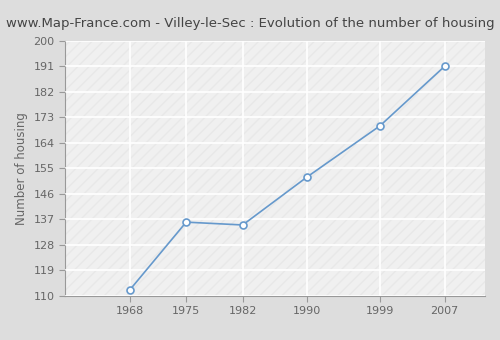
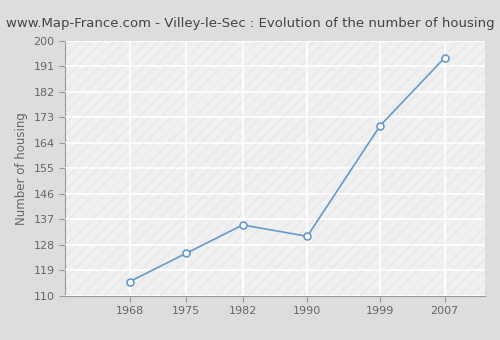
1968: 112 -> 115
1975: 136 -> 125
1990: 152 -> 131
2007: 191 -> 194
